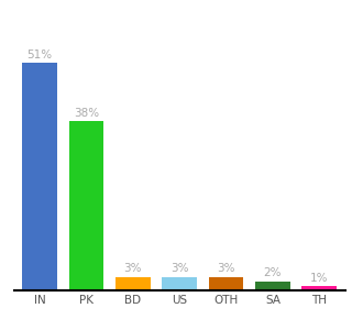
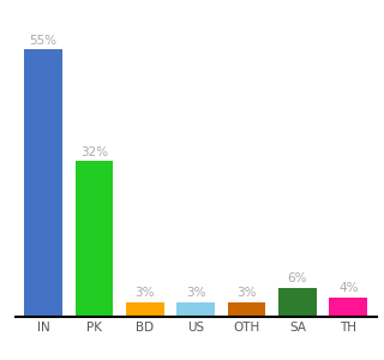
IN: 51% -> 55%
PK: 38% -> 32%
SA: 2% -> 6%
TH: 1% -> 4%
